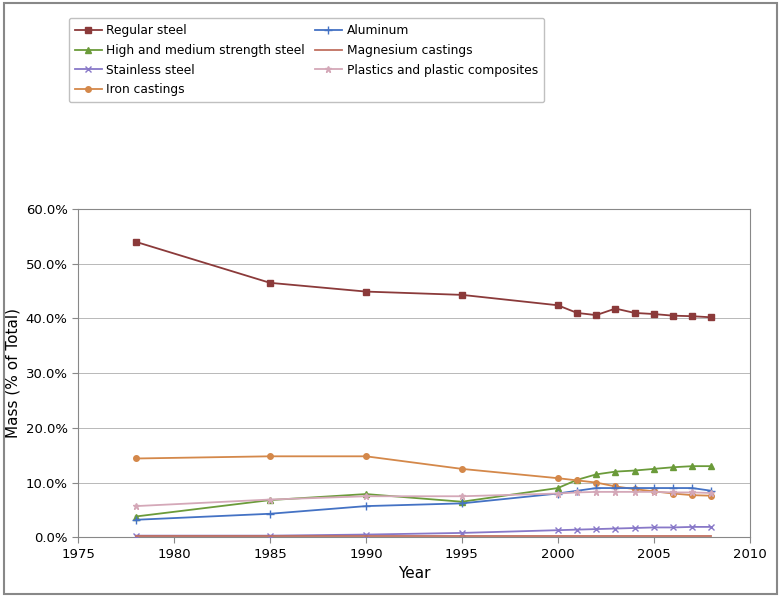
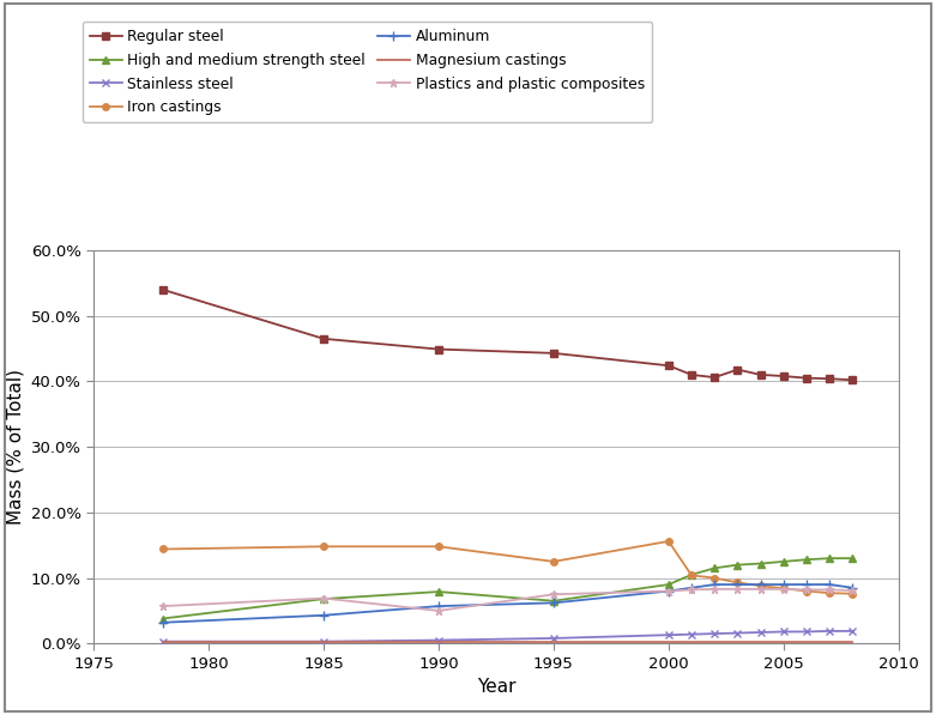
Plastics and plastic composites/1990: 7.5% -> 5.0%
Iron castings/2000: 10.8% -> 15.6%
